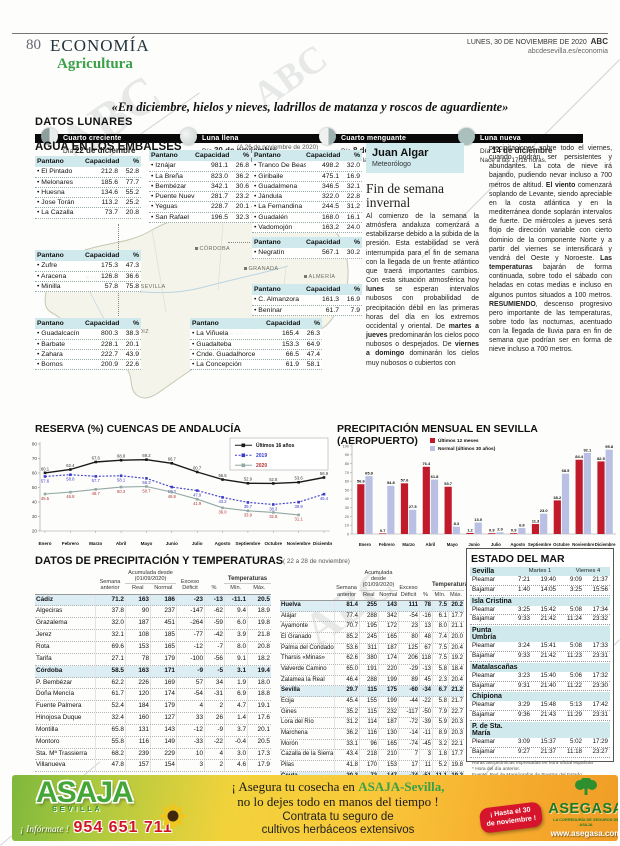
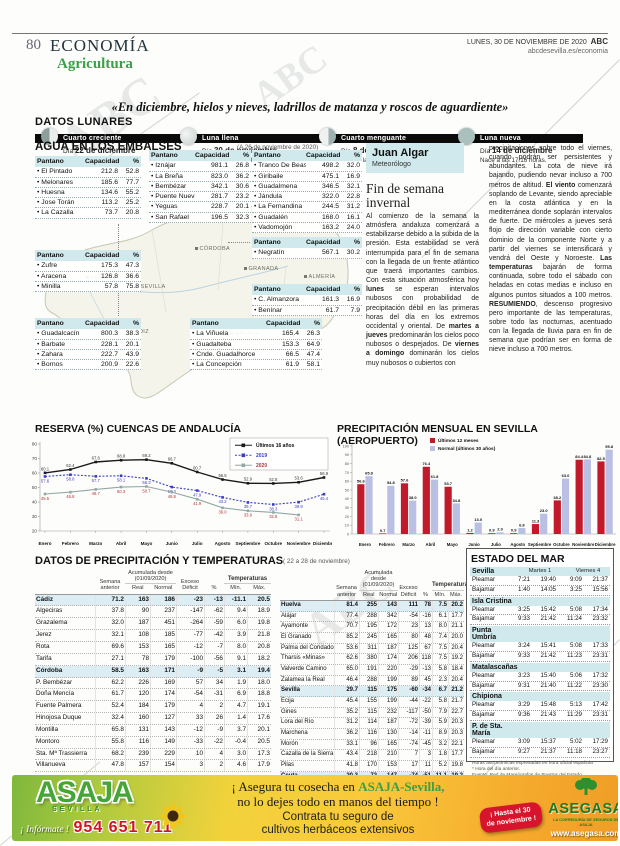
PRECIPITACIÓN MENSUAL EN SEVILLA (AEROPUERTO)/Normal (últimos 30 años)/Marzo: 27.5 -> 38.0
PRECIPITACIÓN MENSUAL EN SEVILLA (AEROPUERTO)/Normal (últimos 30 años)/Mayo: 8.3 -> 34.8
PRECIPITACIÓN MENSUAL EN SEVILLA (AEROPUERTO)/Normal (últimos 30 años)/Octubre: 68.5 -> 63.0
PRECIPITACIÓN MENSUAL EN SEVILLA (AEROPUERTO)/Normal (últimos 30 años)/Noviembre: 92.1 -> 84.8
